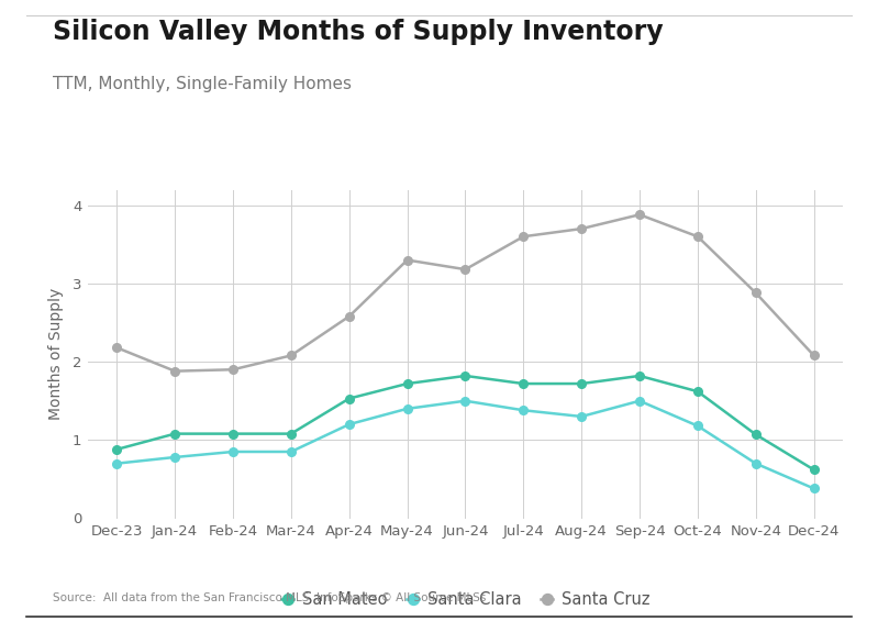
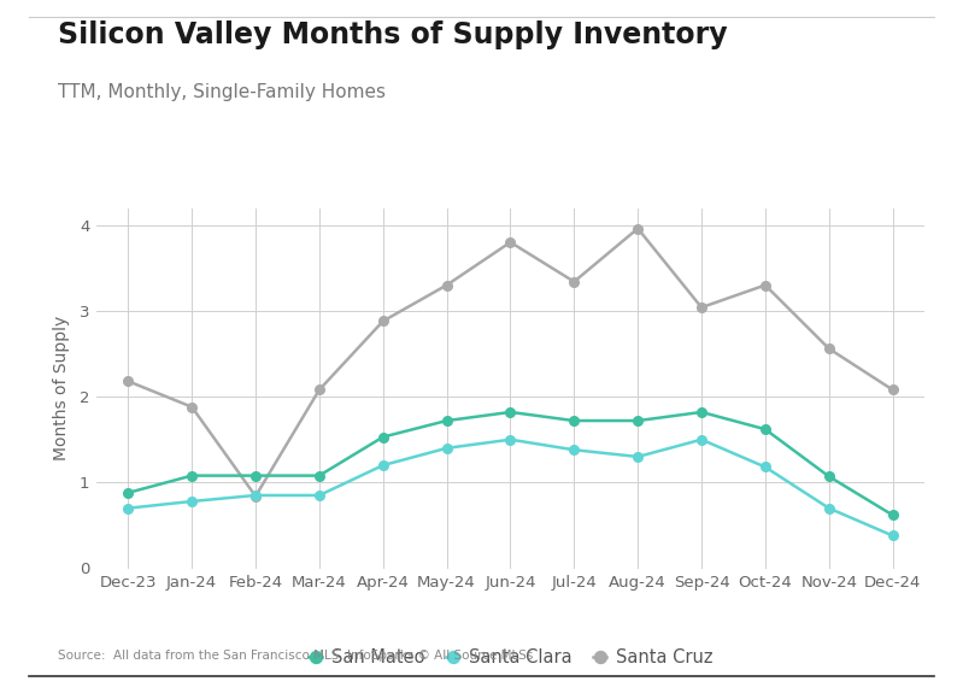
Santa Cruz/Feb-24: 1.90 -> 0.84
Santa Cruz/Apr-24: 2.58 -> 2.88
Santa Cruz/Jun-24: 3.18 -> 3.80
Santa Cruz/Jul-24: 3.60 -> 3.34
Santa Cruz/Aug-24: 3.70 -> 3.96
Santa Cruz/Sep-24: 3.88 -> 3.04
Santa Cruz/Oct-24: 3.60 -> 3.30
Santa Cruz/Nov-24: 2.88 -> 2.56
